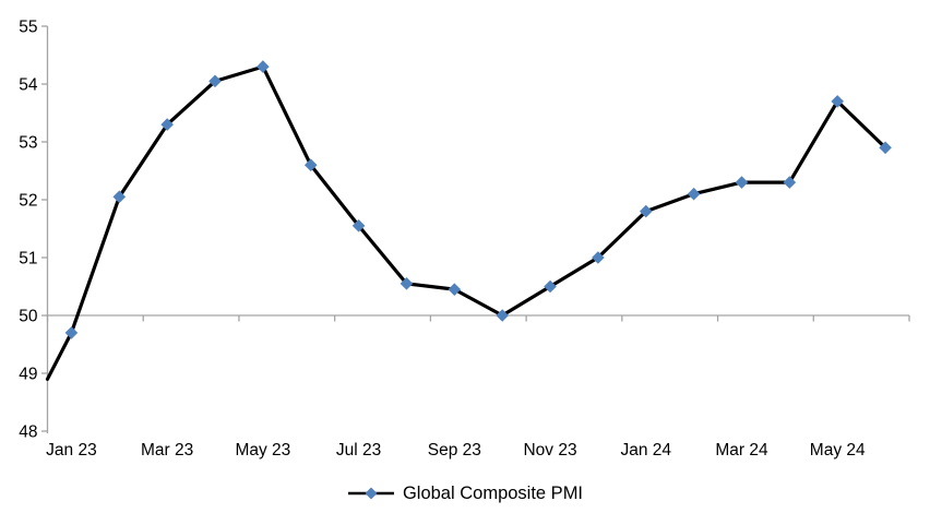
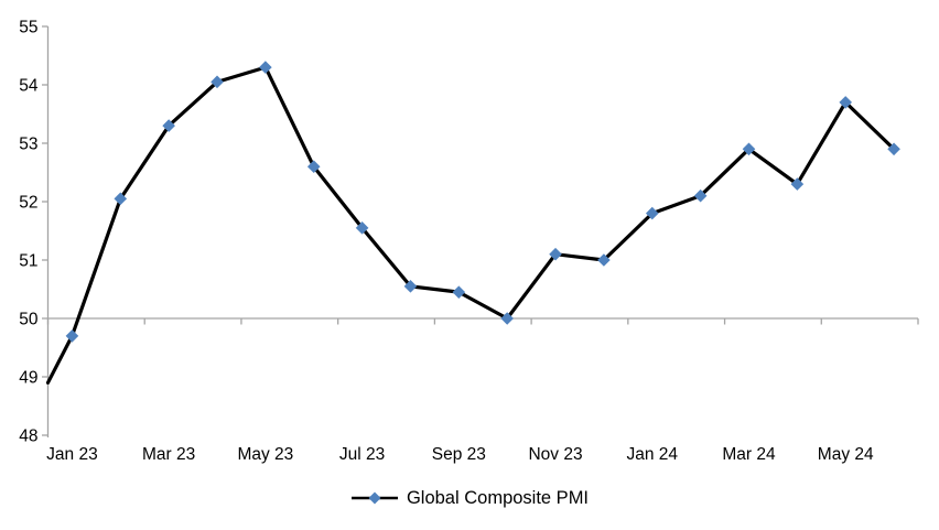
Nov 23: 50.5 -> 51.1
Mar 24: 52.3 -> 52.9
